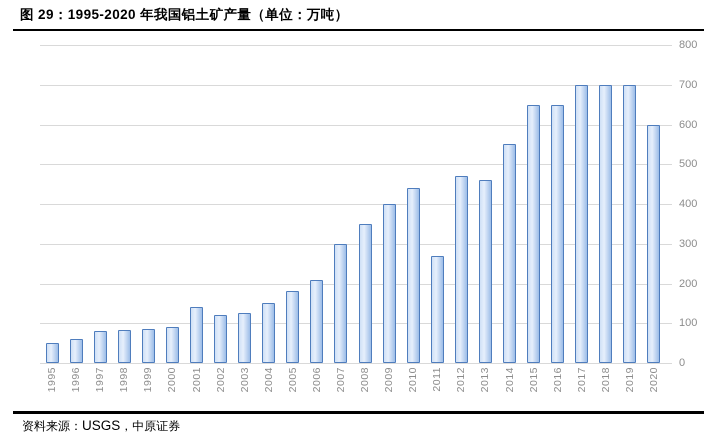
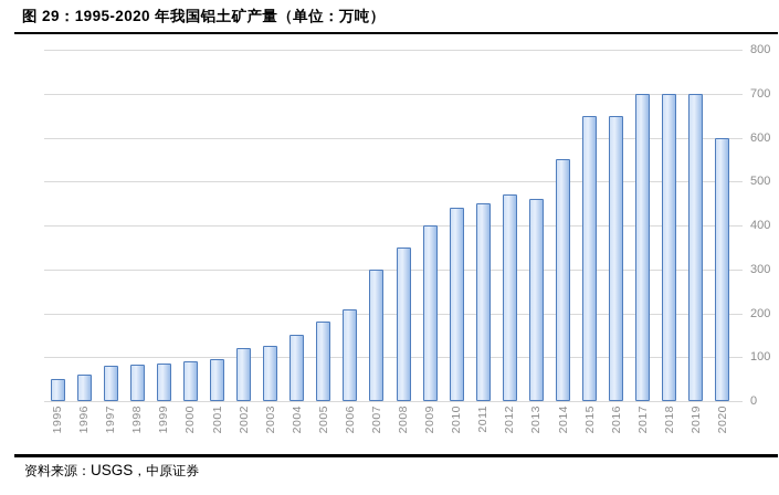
2001: 140 -> 100
2011: 270 -> 450
